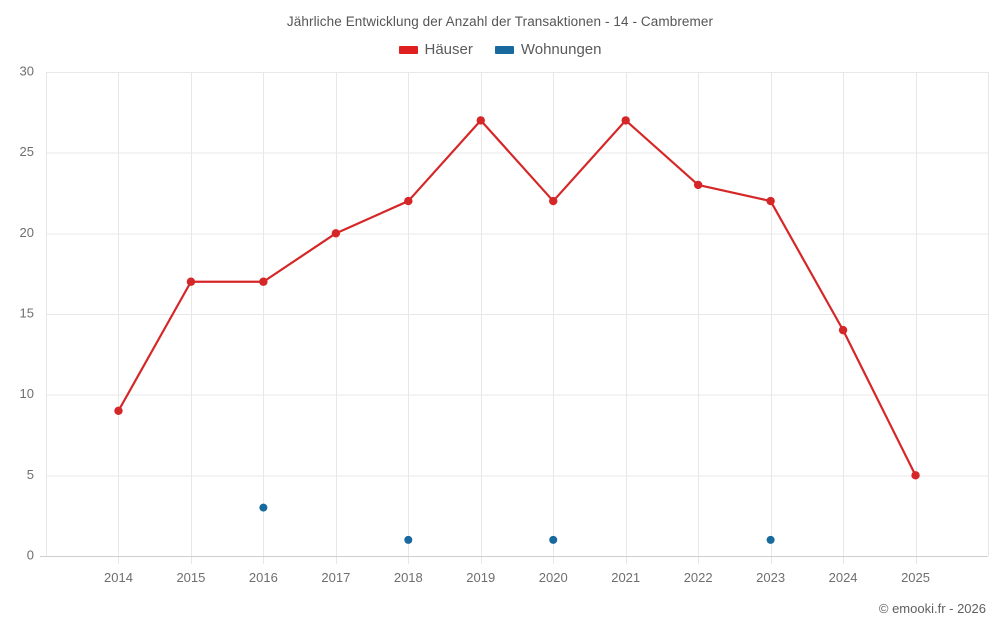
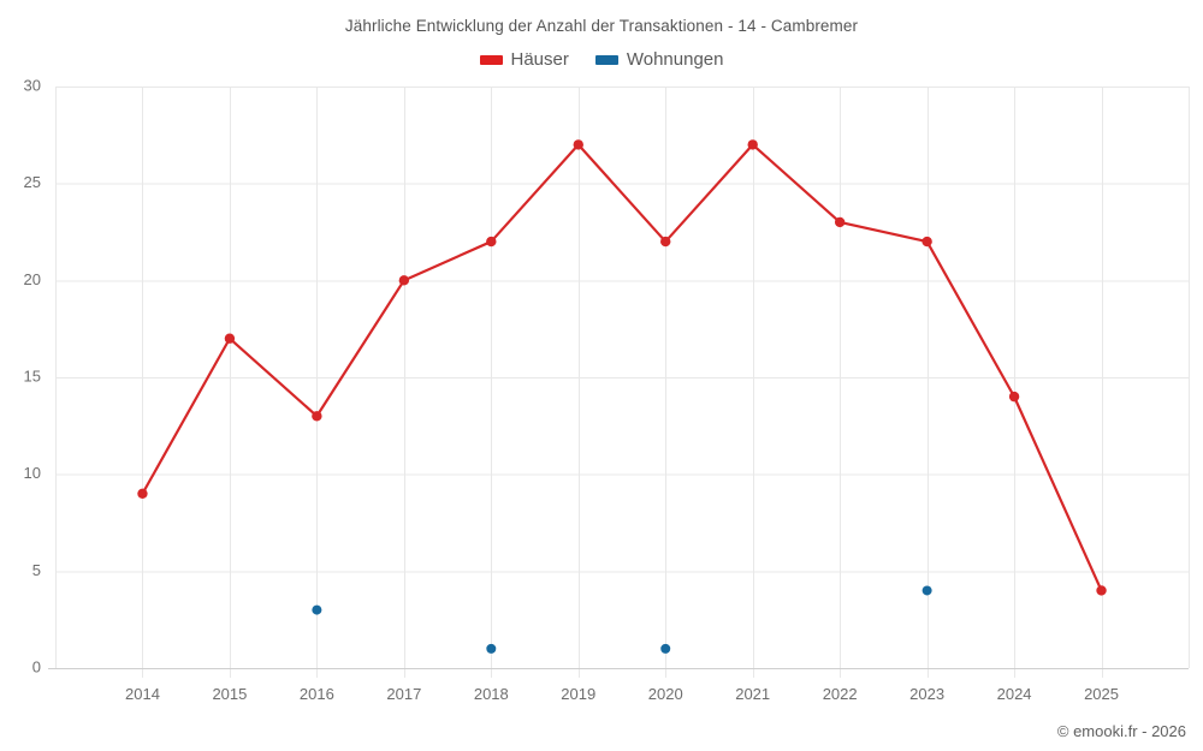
Häuser/2016: 17 -> 13
Wohnungen/2023: 1 -> 4
Häuser/2025: 5 -> 4
